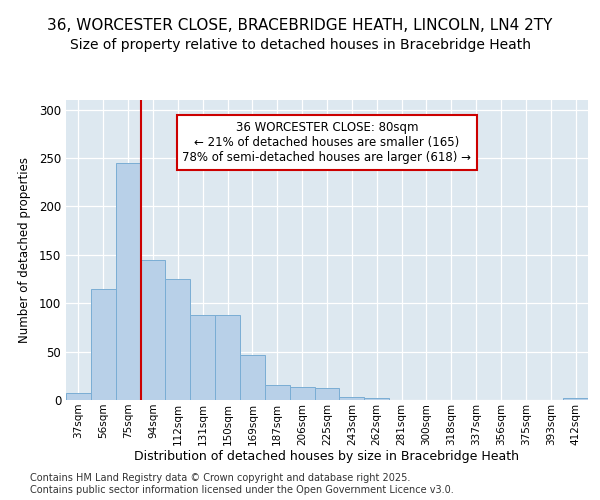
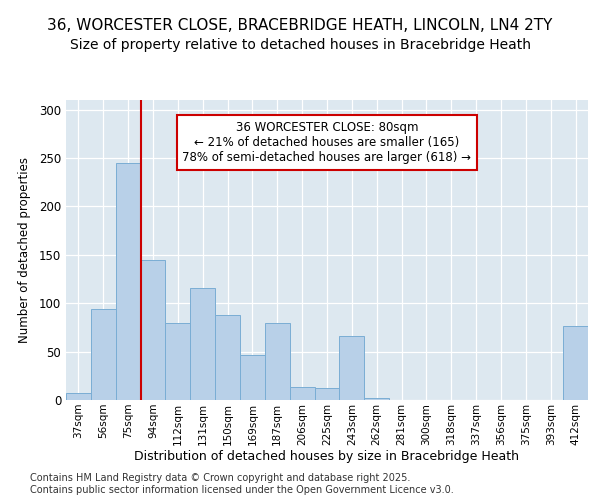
56sqm: 115 -> 94
112sqm: 125 -> 80
131sqm: 88 -> 116
187sqm: 16 -> 80
243sqm: 3 -> 66
412sqm: 2 -> 76
